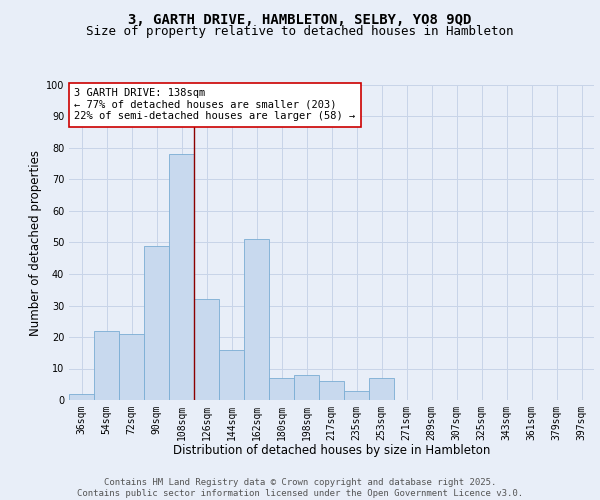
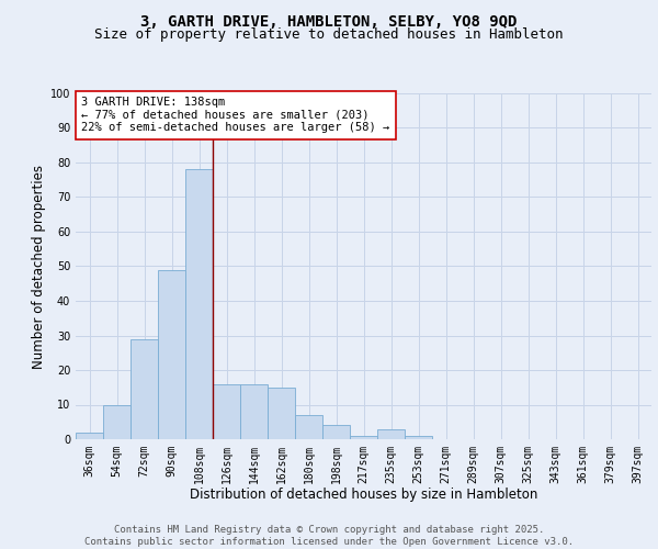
54sqm: 22 -> 10
72sqm: 21 -> 29
126sqm: 32 -> 16
162sqm: 51 -> 15
198sqm: 8 -> 4
217sqm: 6 -> 1
253sqm: 7 -> 1
